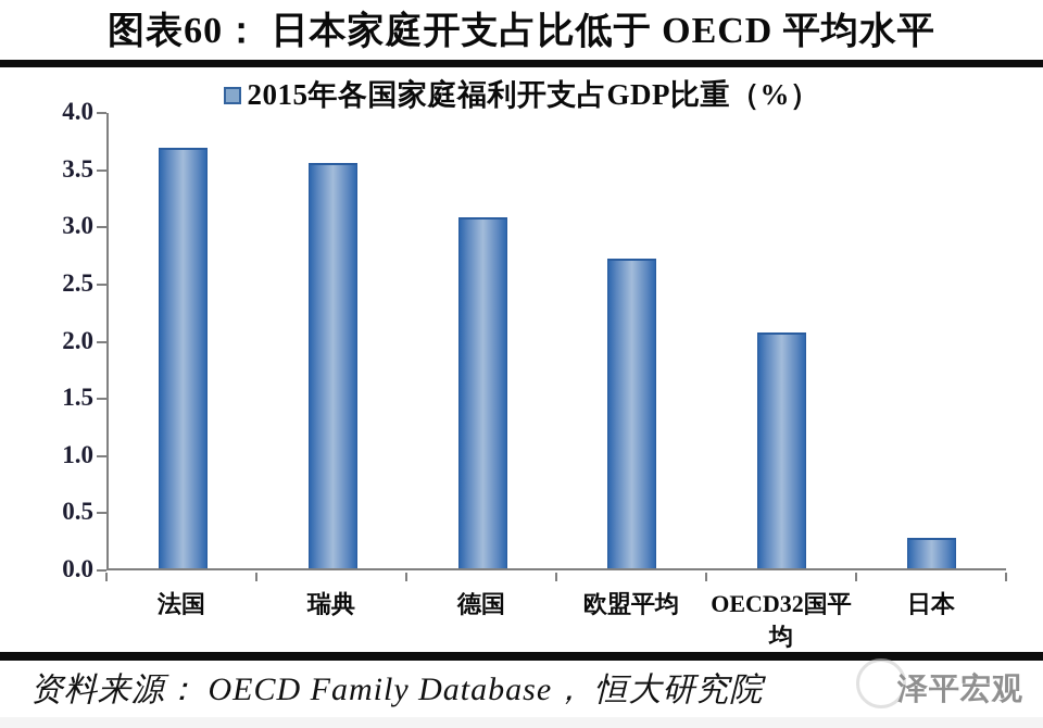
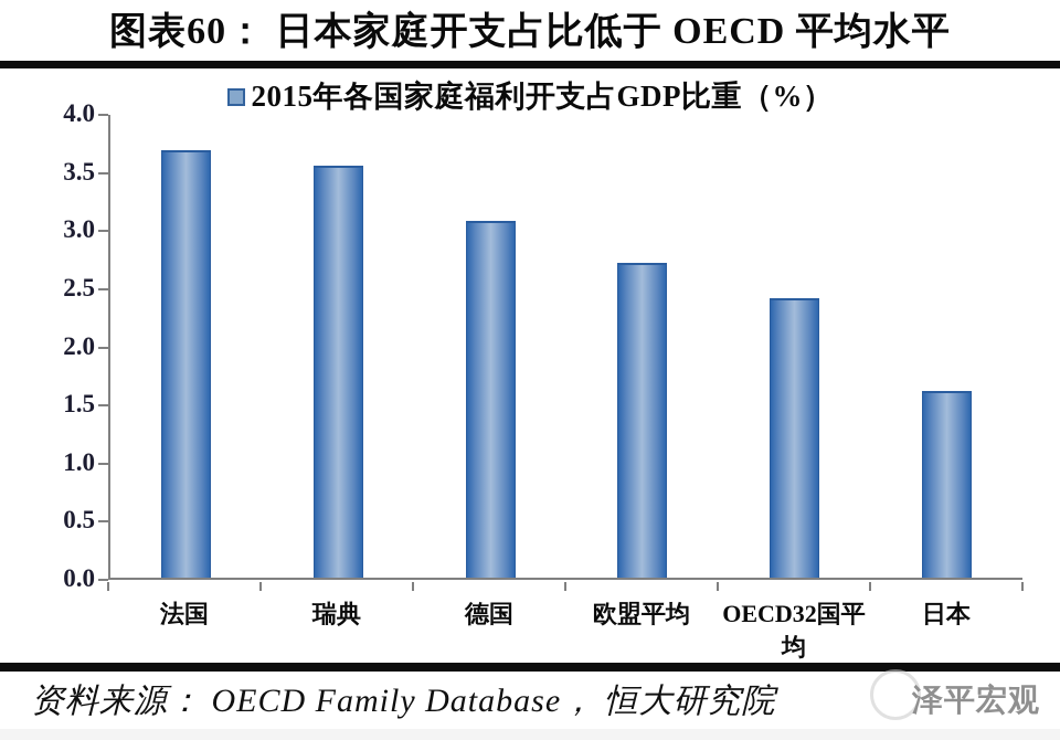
OECD32国平均: 2.06 -> 2.40
日本: 0.27 -> 1.61
